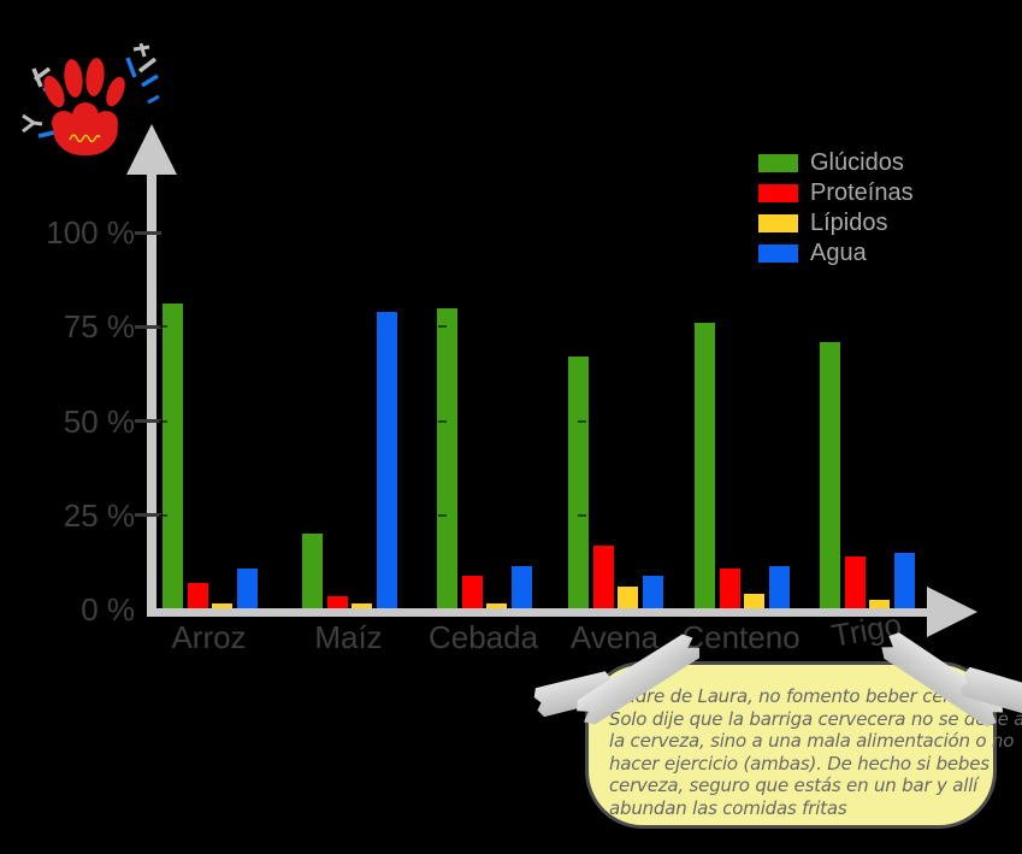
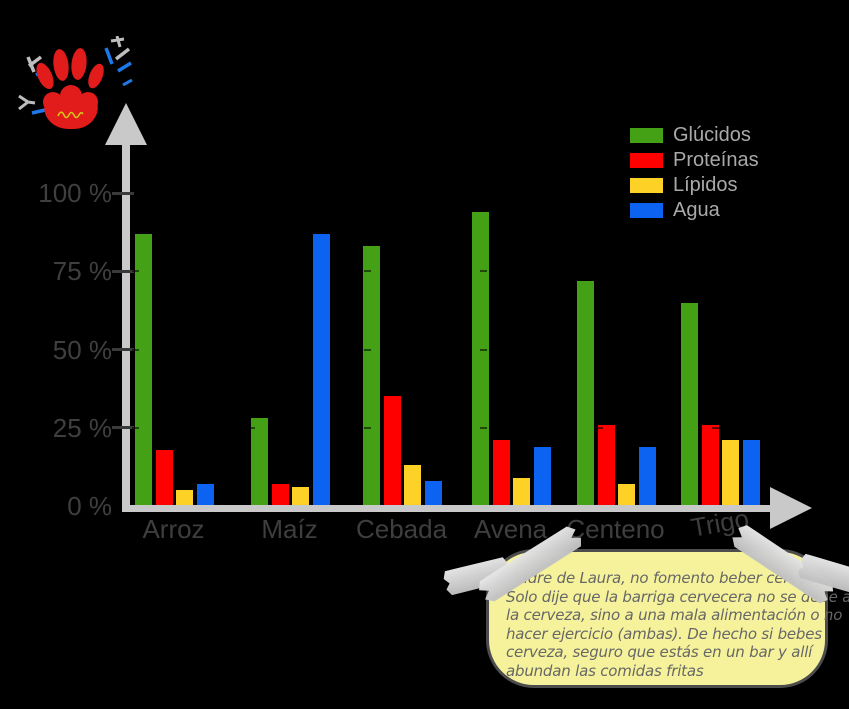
Glúcidos/Arroz: 81% -> 87%
Proteínas/Arroz: 7% -> 18%
Lípidos/Arroz: 2% -> 5%
Agua/Arroz: 11% -> 7%
Glúcidos/Maíz: 20% -> 28%
Proteínas/Maíz: 4% -> 7%
Lípidos/Maíz: 2% -> 6%
Agua/Maíz: 79% -> 87%
Glúcidos/Cebada: 80% -> 83%
Proteínas/Cebada: 9% -> 35%
Lípidos/Cebada: 2% -> 13%
Agua/Cebada: 12% -> 8%
Glúcidos/Avena: 67% -> 94%
Proteínas/Avena: 17% -> 21%
Lípidos/Avena: 6% -> 9%
Agua/Avena: 9% -> 19%
Glúcidos/Centeno: 76% -> 72%
Proteínas/Centeno: 11% -> 26%
Lípidos/Centeno: 4% -> 7%
Agua/Centeno: 12% -> 19%
Glúcidos/Trigo: 71% -> 65%
Proteínas/Trigo: 14% -> 26%
Lípidos/Trigo: 2% -> 21%
Agua/Trigo: 15% -> 21%
